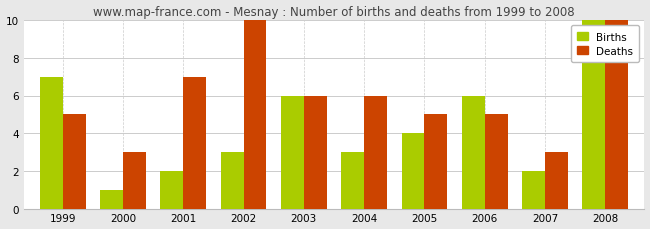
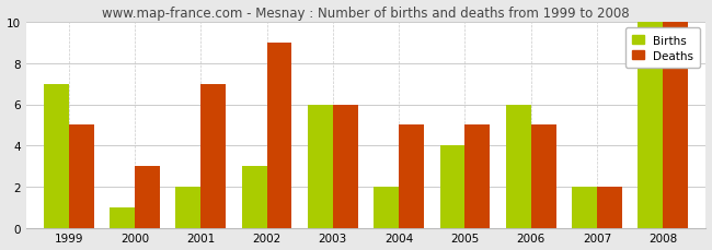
Deaths/2002: 10 -> 9
Births/2004: 3 -> 2
Deaths/2004: 6 -> 5
Deaths/2007: 3 -> 2
